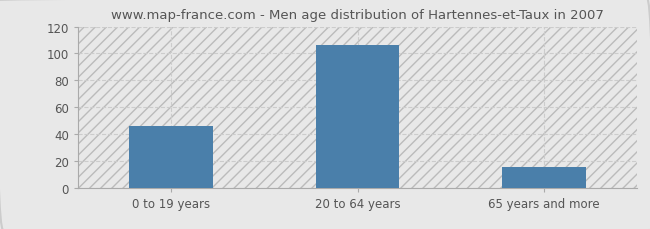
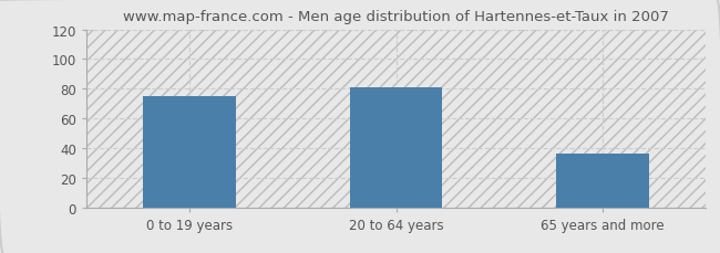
0 to 19 years: 46 -> 75
20 to 64 years: 106 -> 81
65 years and more: 15 -> 36
